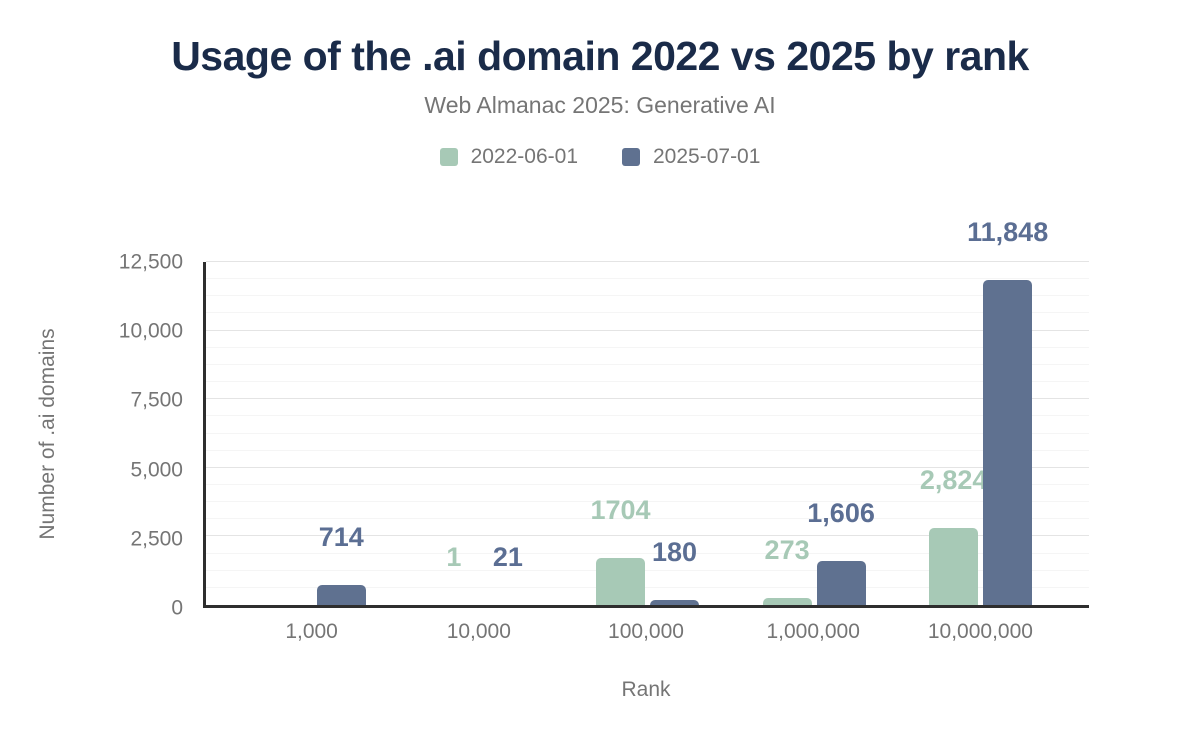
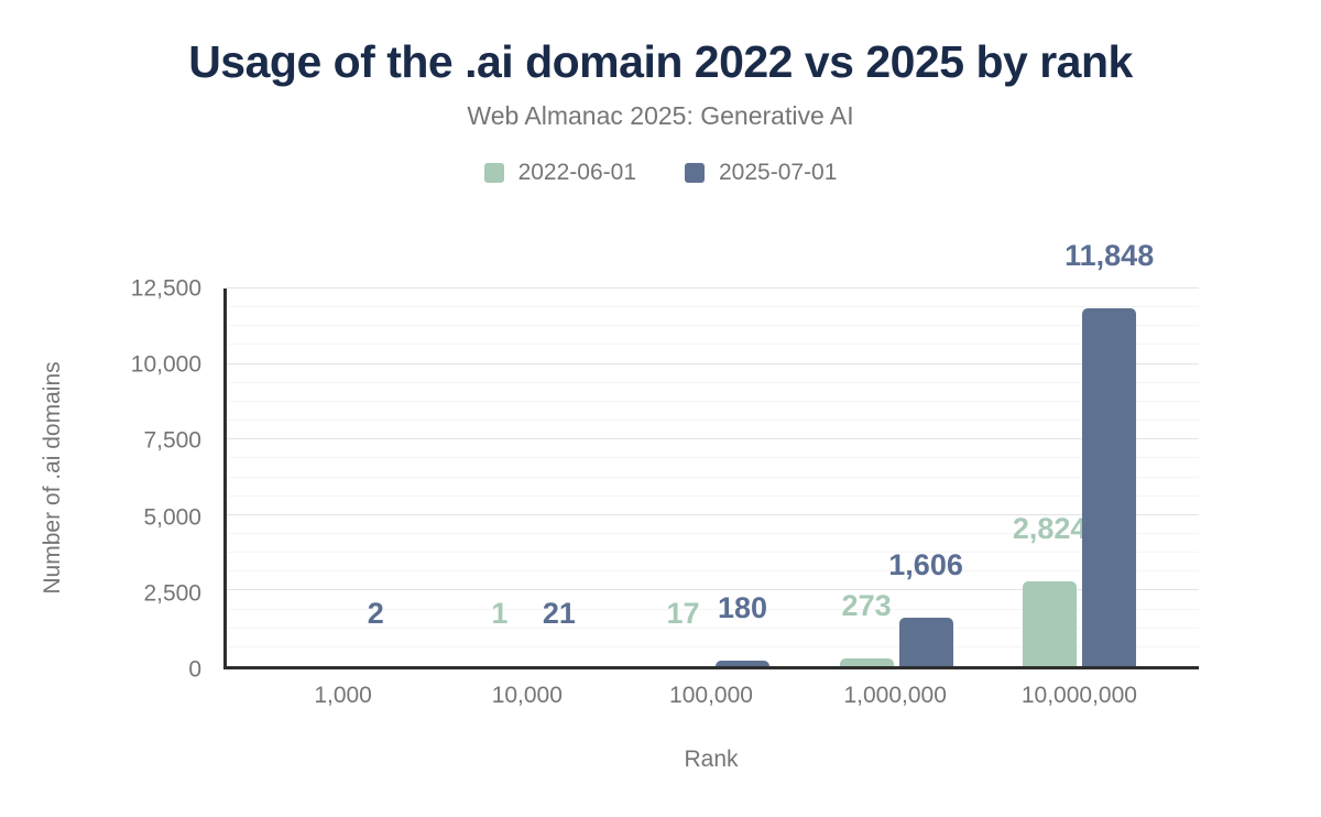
2025-07-01/1,000: 714 -> 2
2022-06-01/100,000: 1704 -> 17
